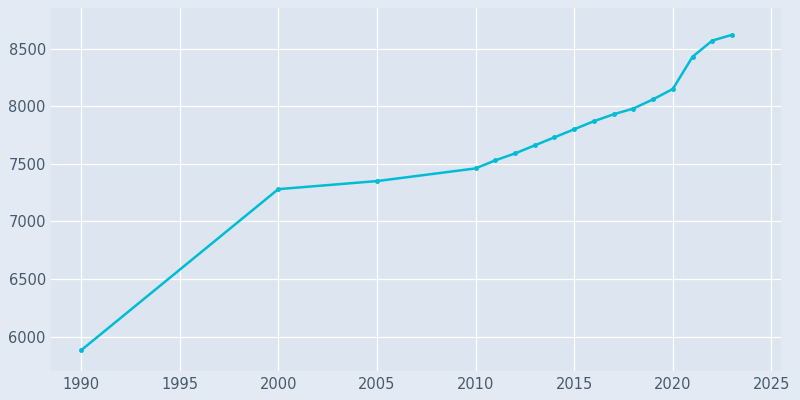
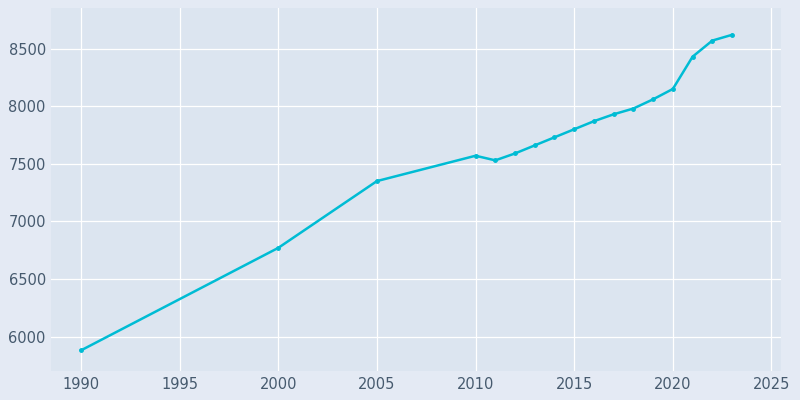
2000: 7280 -> 6770
2010: 7460 -> 7570
